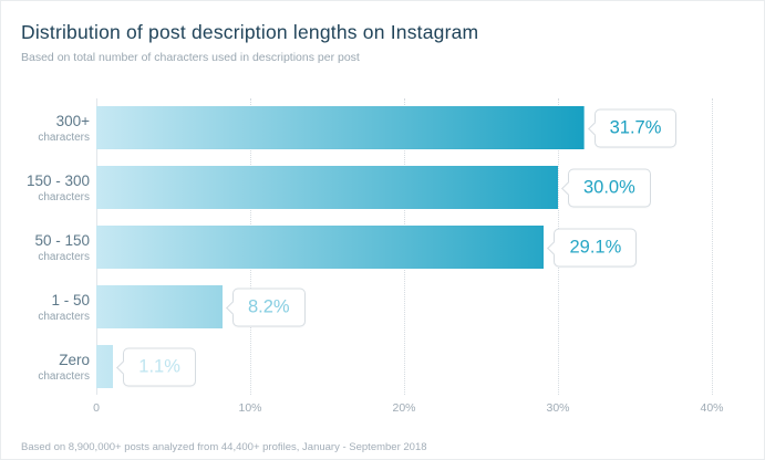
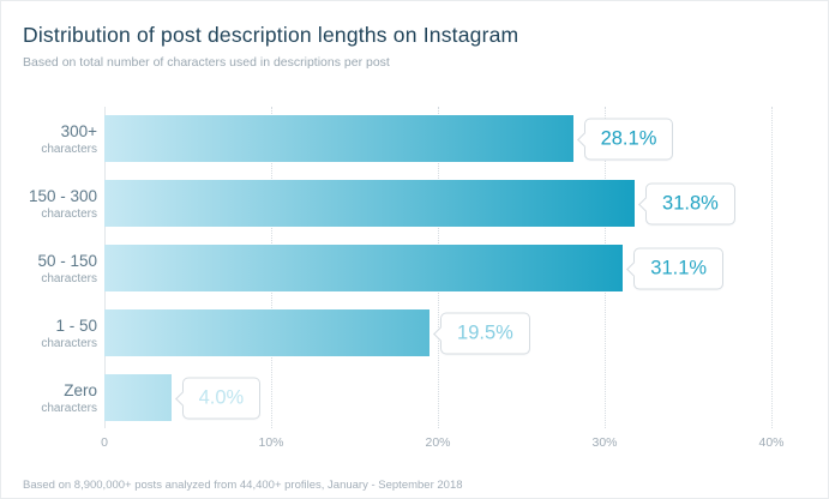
300+: 31.7% -> 28.1%
150 - 300: 30.0% -> 31.8%
50 - 150: 29.1% -> 31.1%
1 - 50: 8.2% -> 19.5%
Zero: 1.1% -> 4.0%
